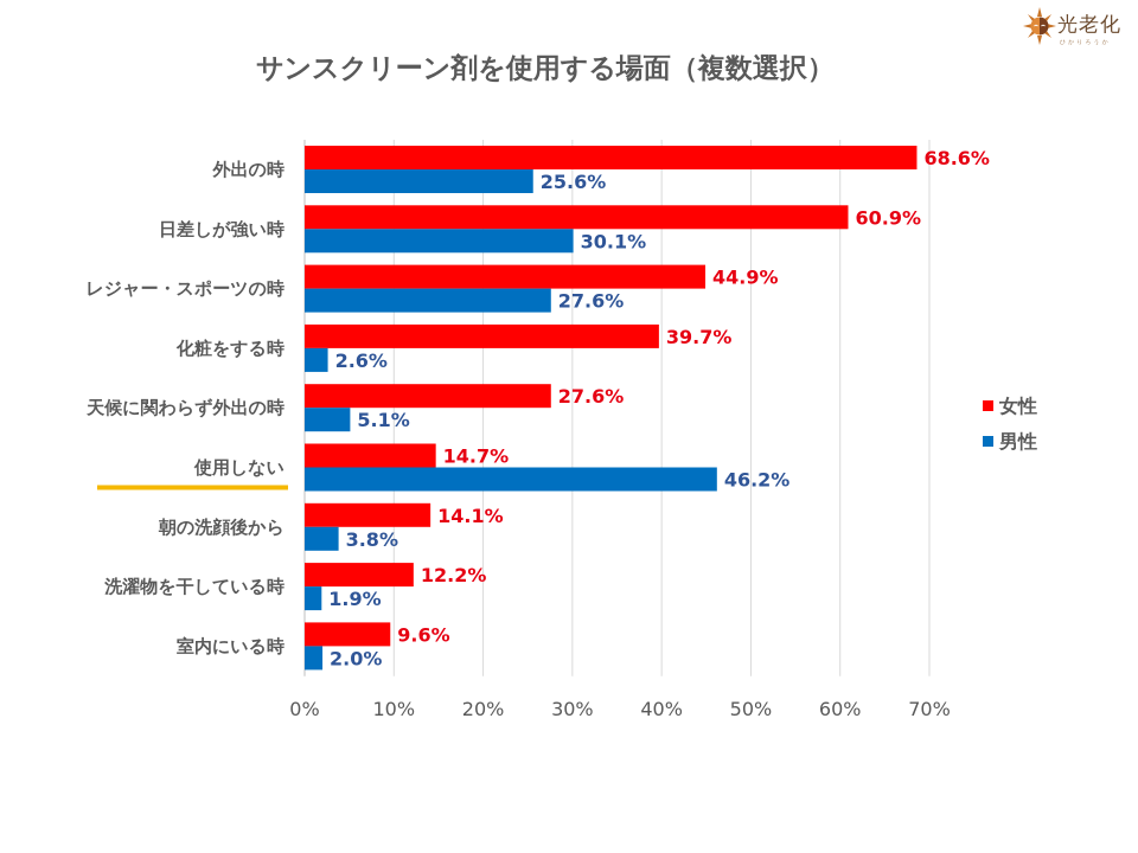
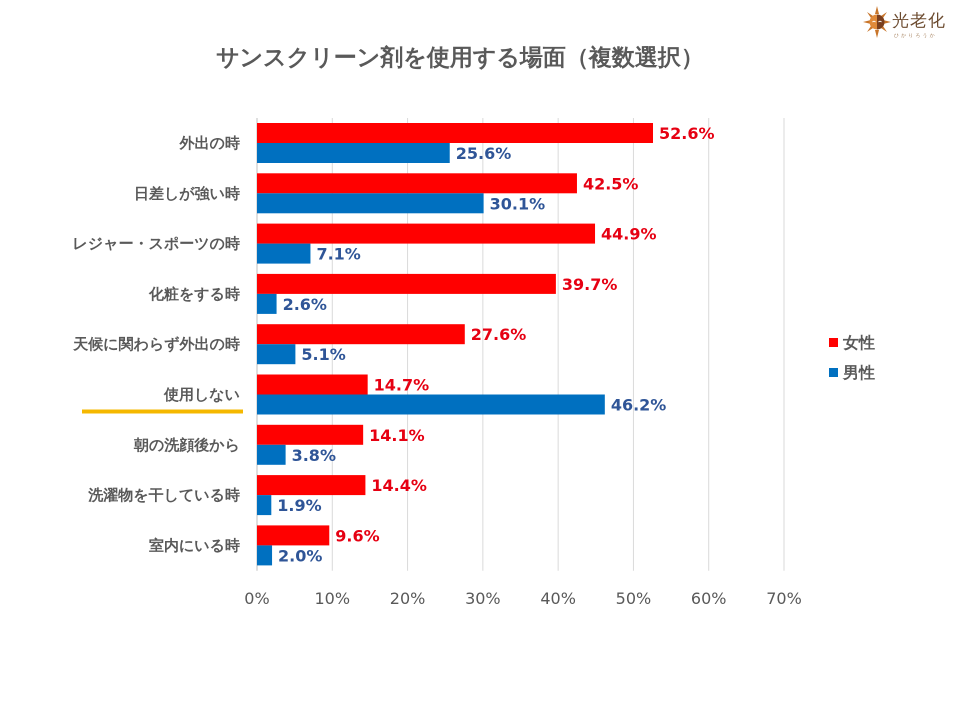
女性/外出の時: 68.6% -> 52.6%
女性/日差しが強い時: 60.9% -> 42.5%
男性/レジャー・スポーツの時: 27.6% -> 7.1%
女性/洗濯物を干している時: 12.2% -> 14.4%
